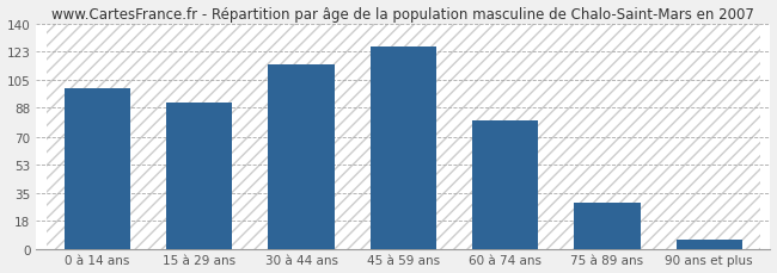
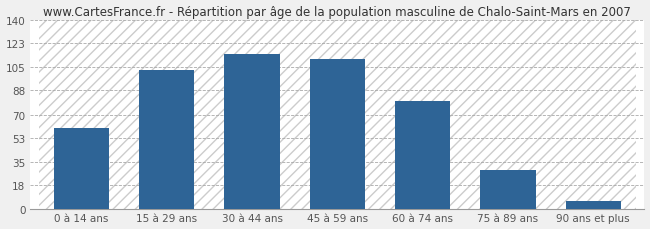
0 à 14 ans: 100 -> 60
15 à 29 ans: 91 -> 103
45 à 59 ans: 126 -> 111
